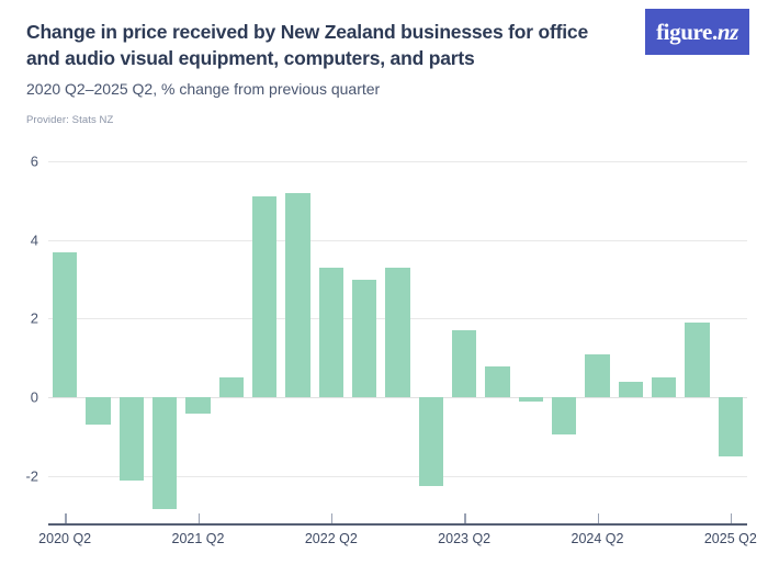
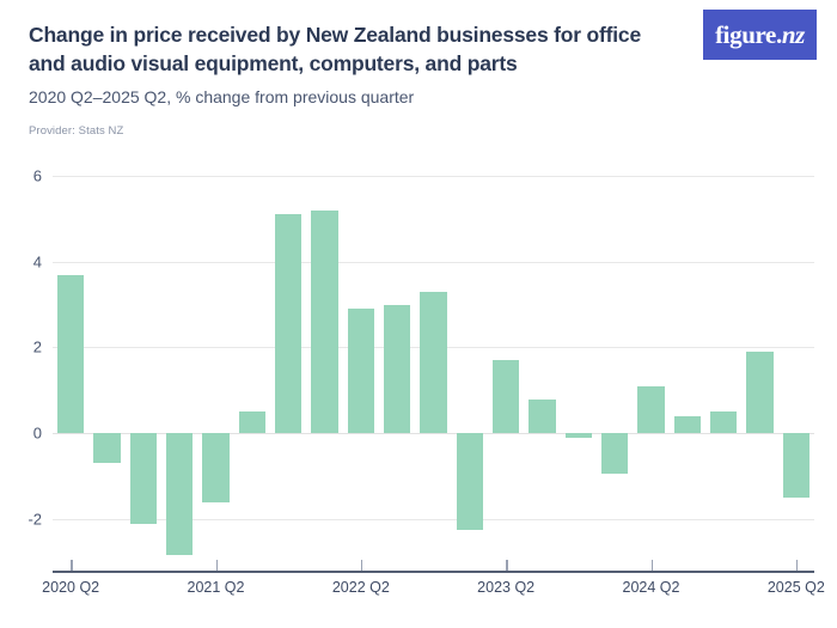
2021 Q2: -0.4 -> -1.6
2022 Q2: 3.3 -> 2.9
